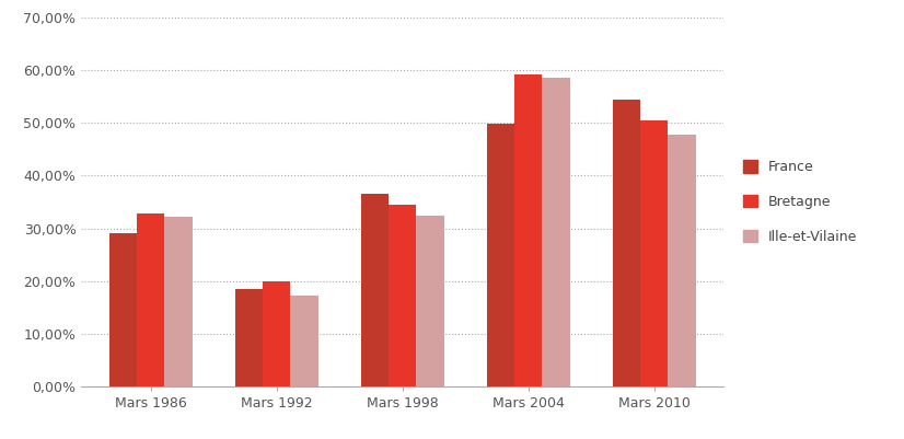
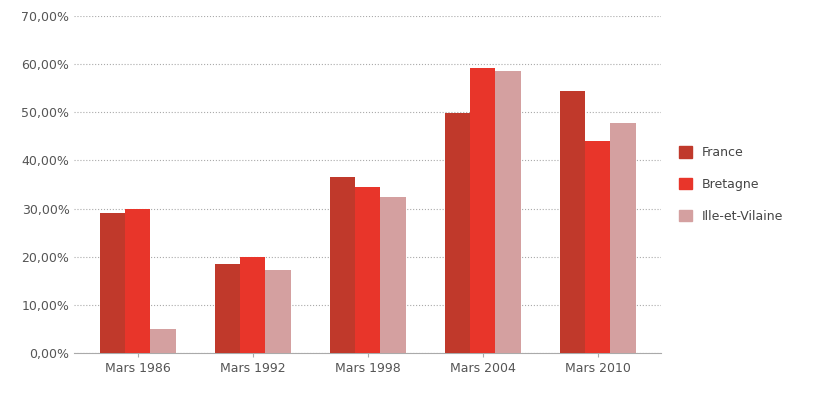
Bretagne/Mars 1986: 32,9% -> 30,0%
Ille-et-Vilaine/Mars 1986: 32,2% -> 5,0%
Bretagne/Mars 2010: 50,4% -> 44,0%
